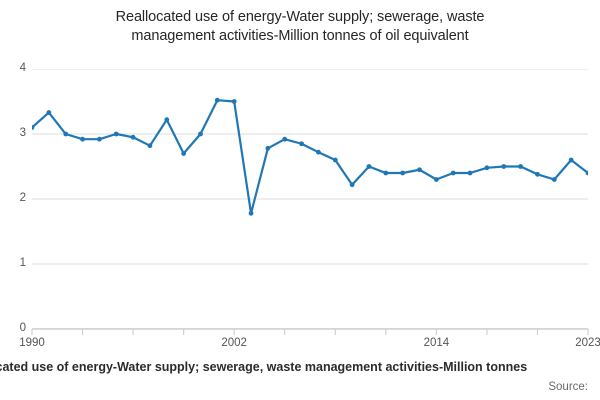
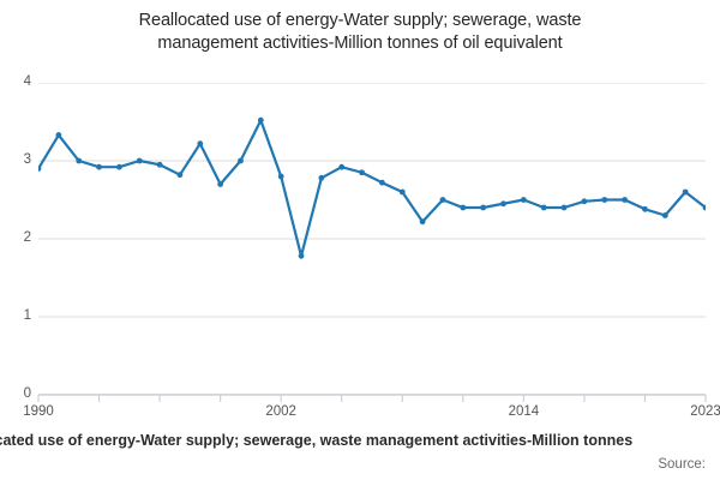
1990: 3.1 -> 2.9
2002: 3.5 -> 2.8
2014: 2.3 -> 2.5
